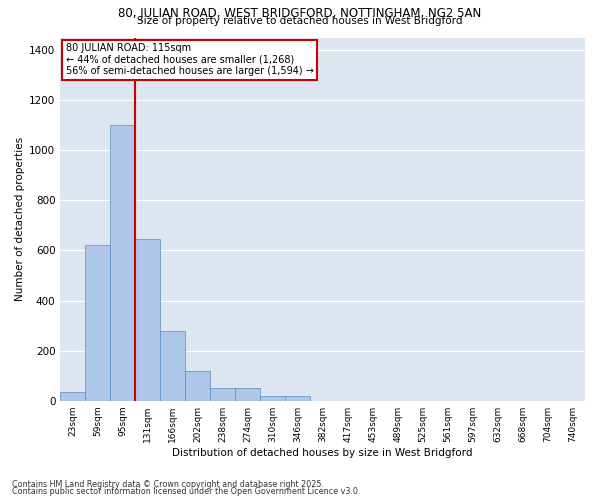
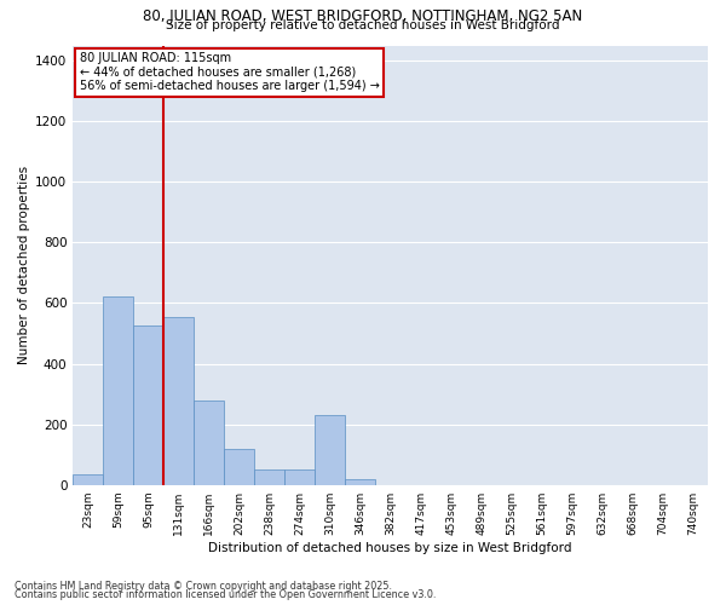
95sqm: 1100 -> 525
131sqm: 645 -> 555
310sqm: 18 -> 230
